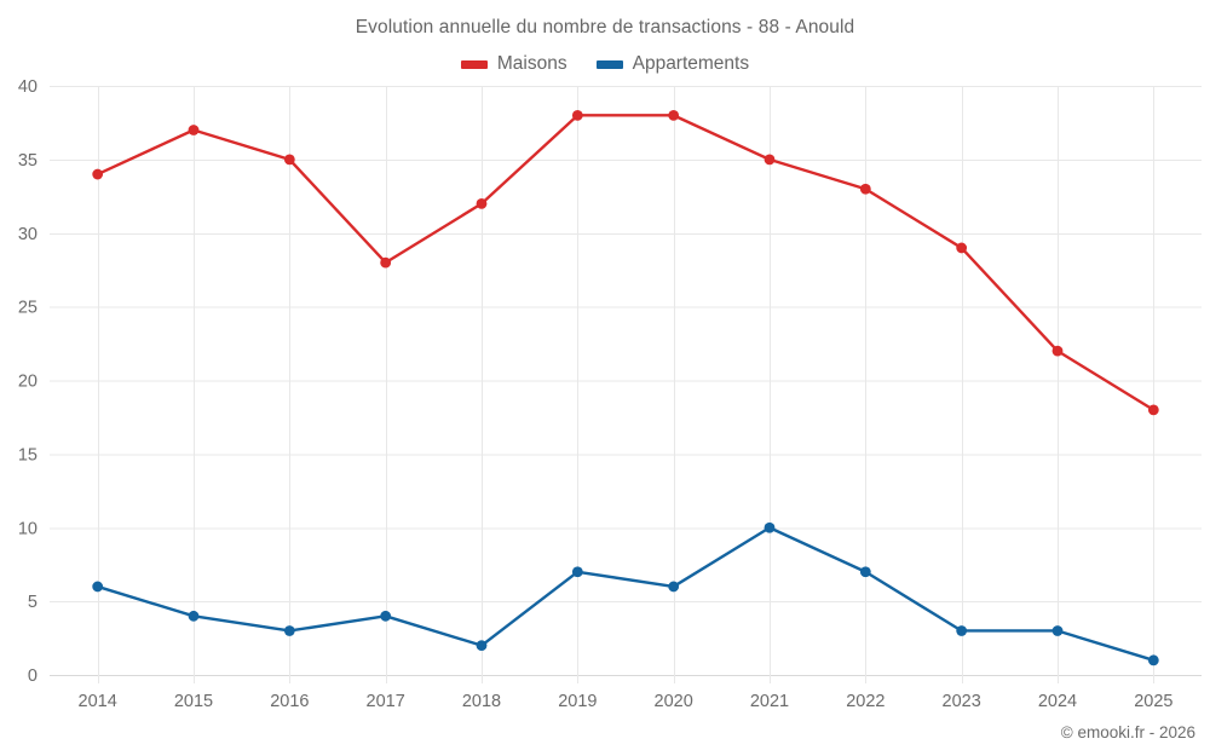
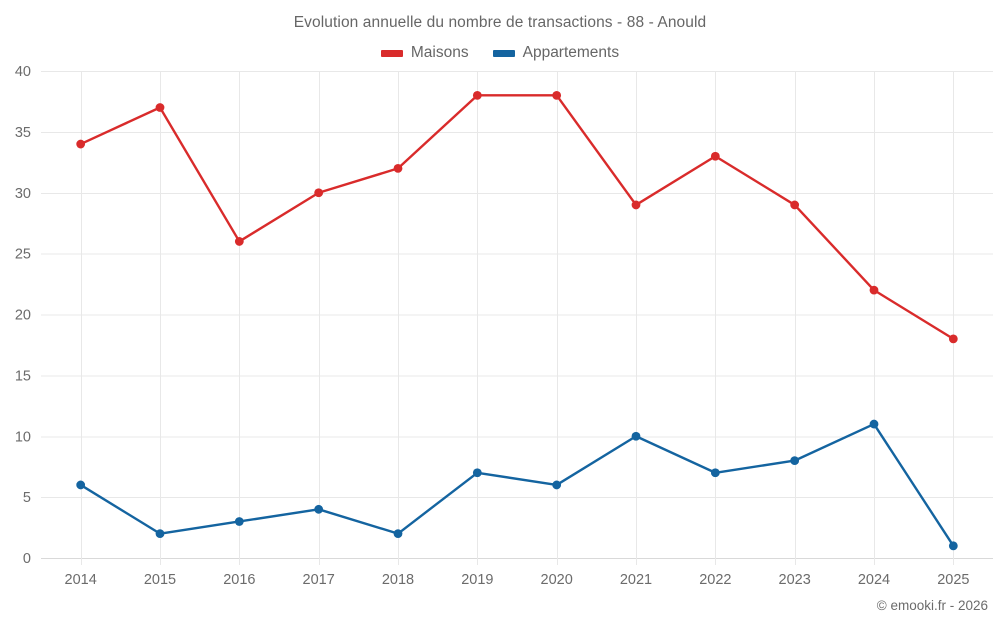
Appartements/2015: 4 -> 2
Maisons/2016: 35 -> 26
Maisons/2017: 28 -> 30
Maisons/2021: 35 -> 29
Appartements/2023: 3 -> 8
Appartements/2024: 3 -> 11
